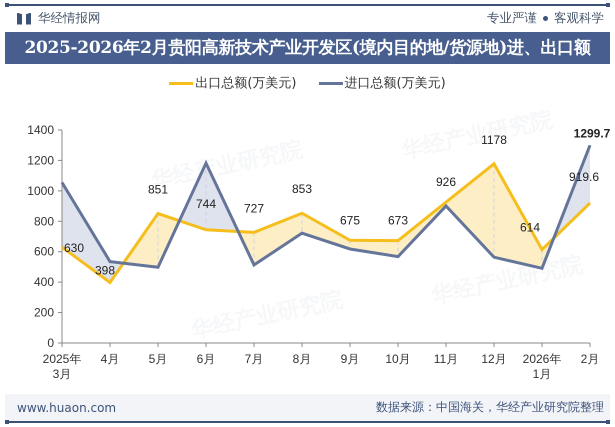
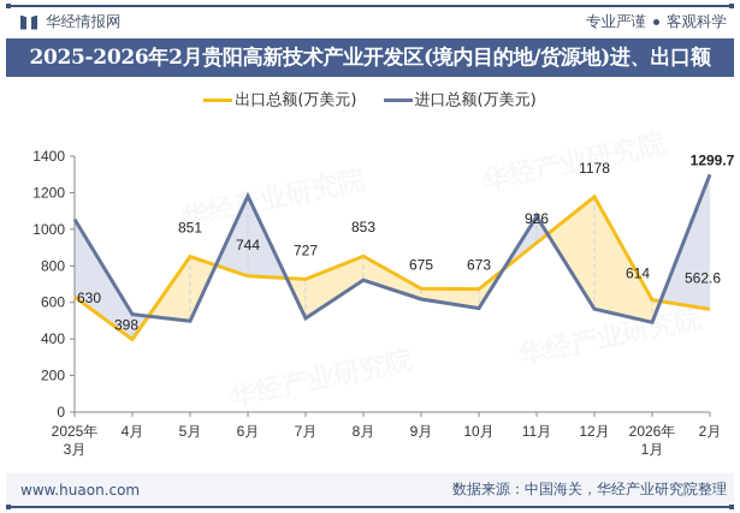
进口总额(万美元)/11月: 900 -> 1070
出口总额(万美元)/2月: 919.6 -> 562.6
